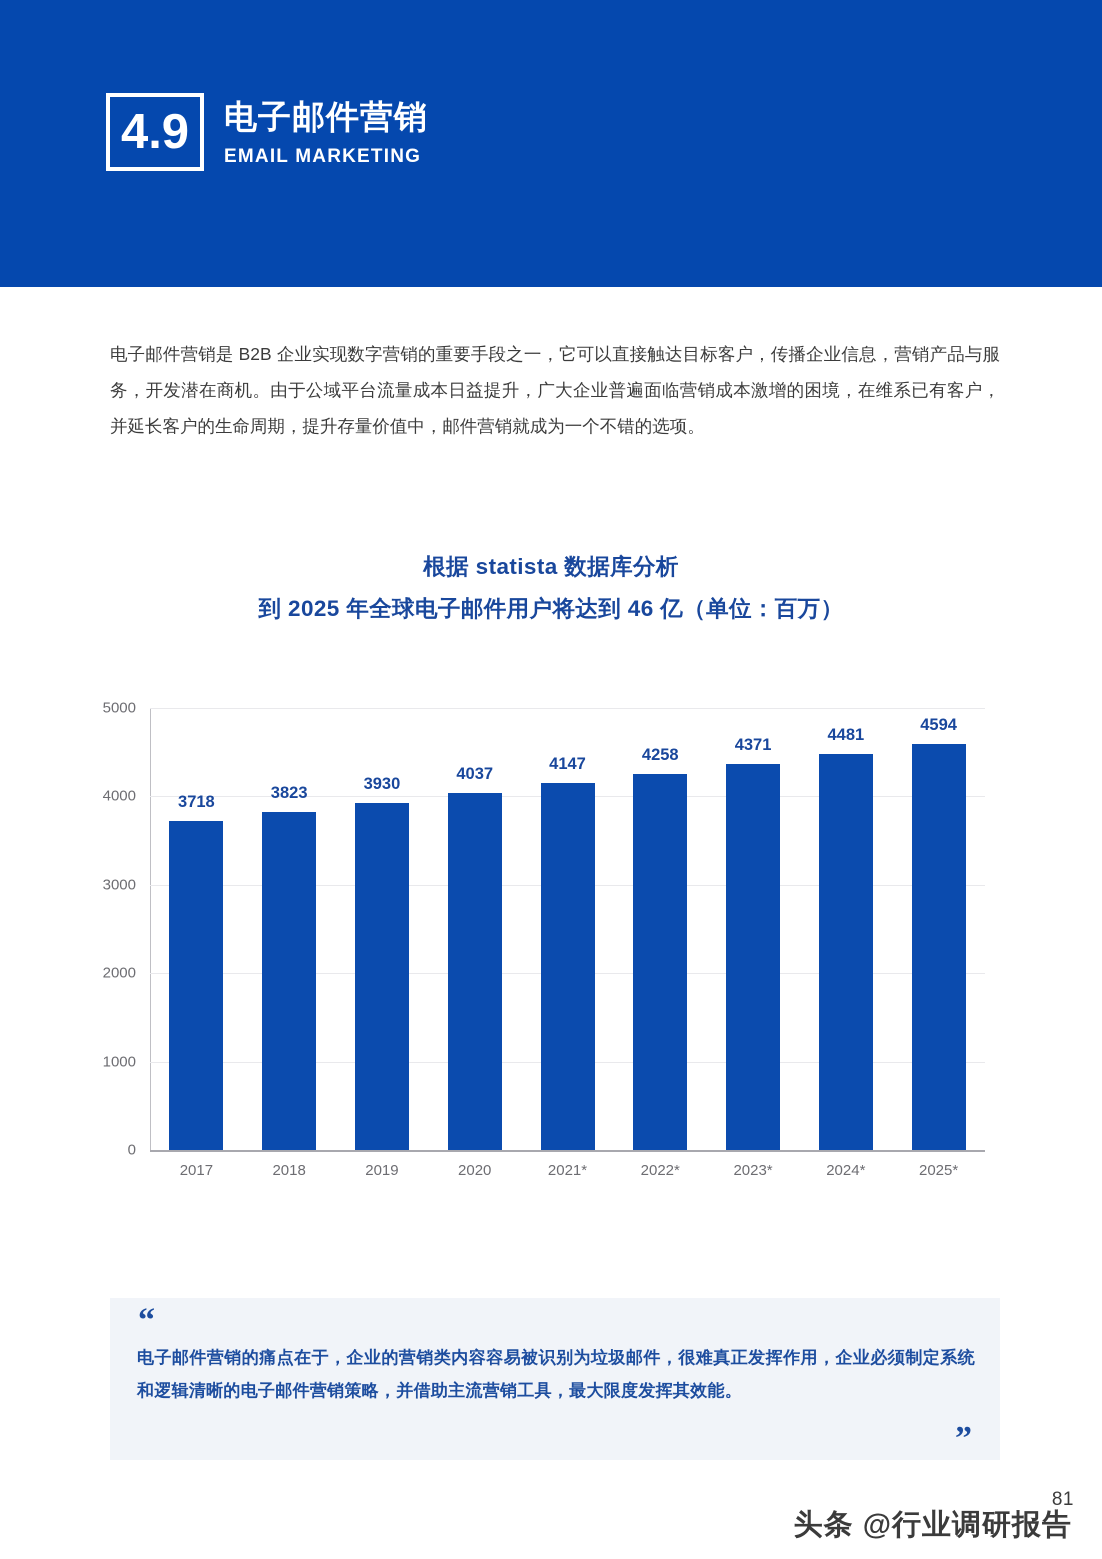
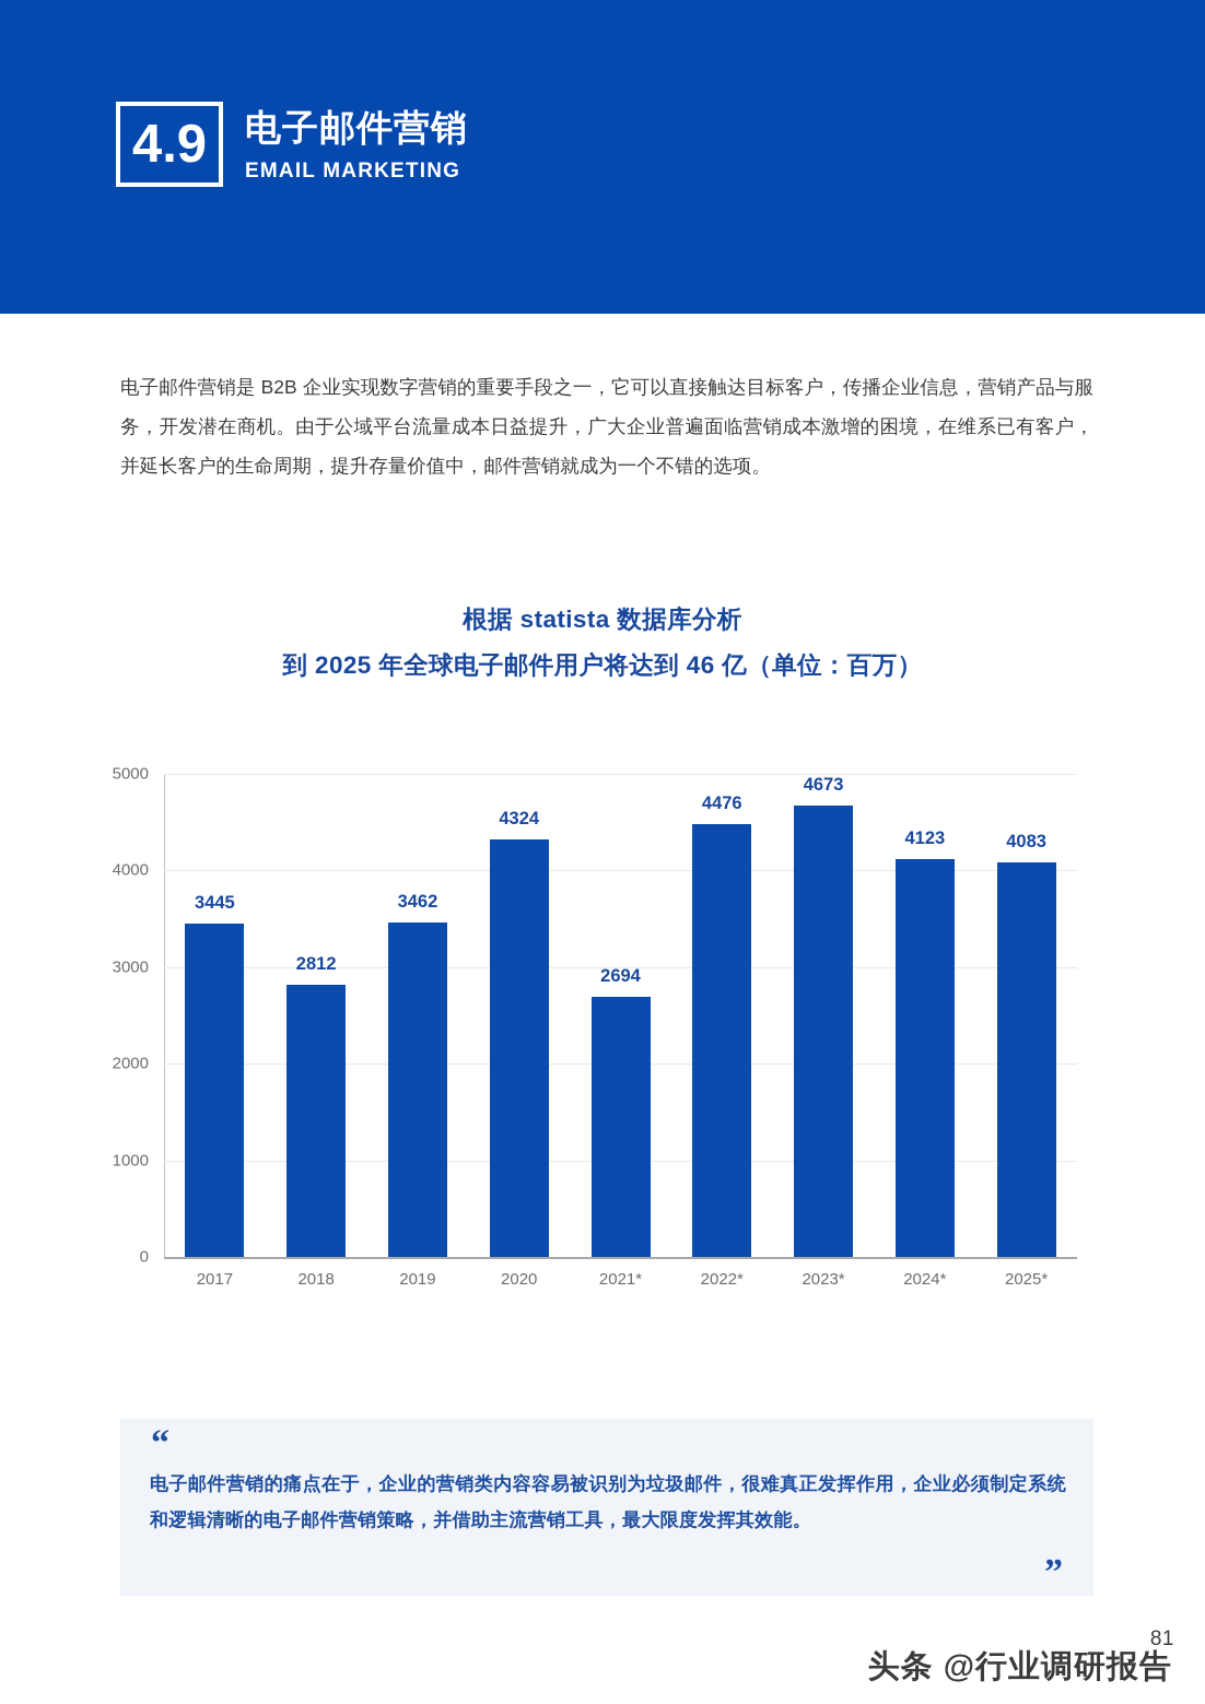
2017: 3718 -> 3445
2018: 3823 -> 2812
2019: 3930 -> 3462
2020: 4037 -> 4324
2021*: 4147 -> 2694
2022*: 4258 -> 4476
2023*: 4371 -> 4673
2024*: 4481 -> 4123
2025*: 4594 -> 4083
